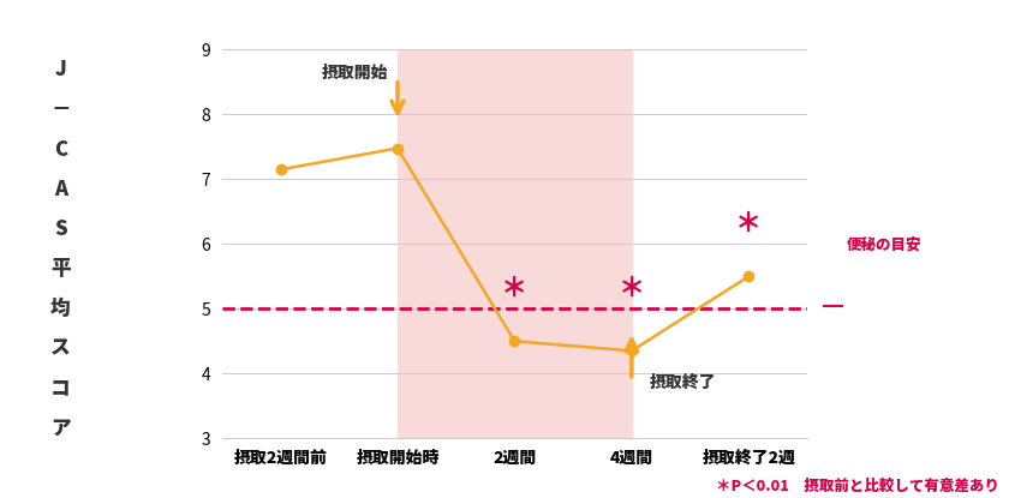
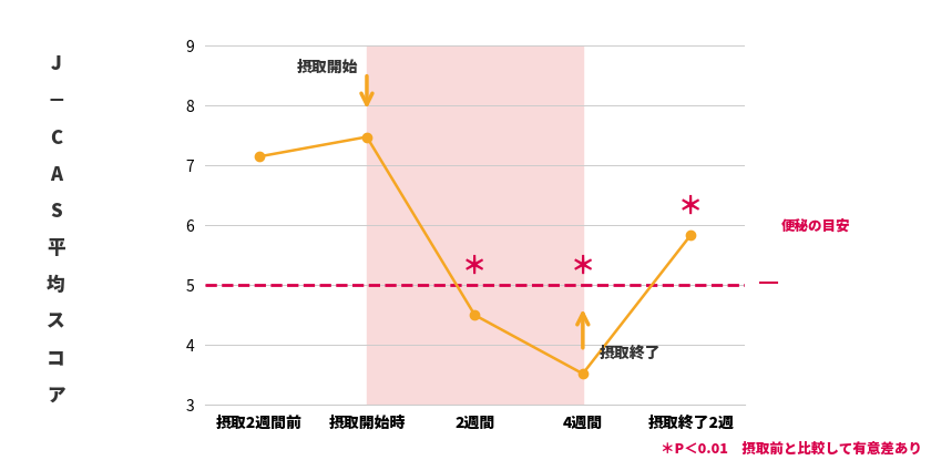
4週間: 4.35 -> 3.52
摂取終了2週: 5.50 -> 5.84
